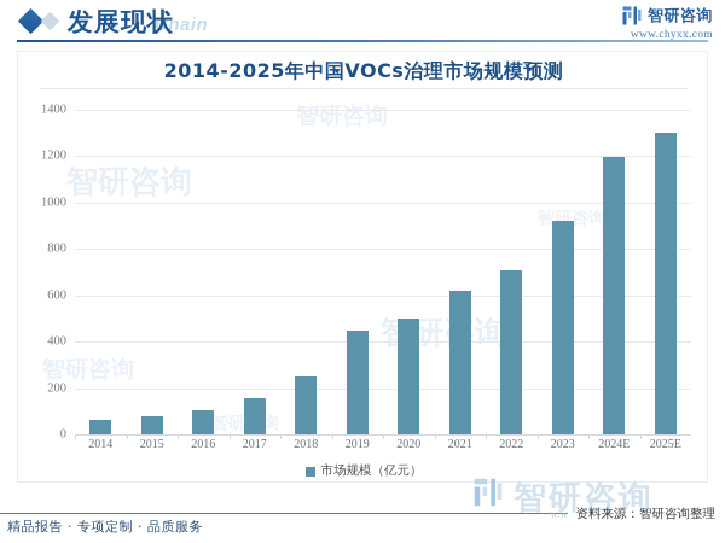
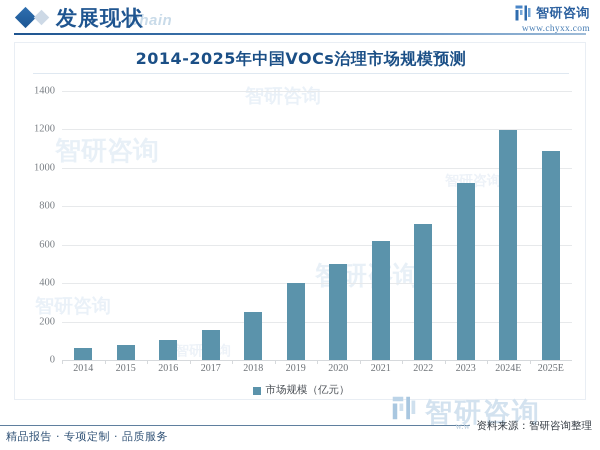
2019: 450 -> 400
2025E: 1300 -> 1090
